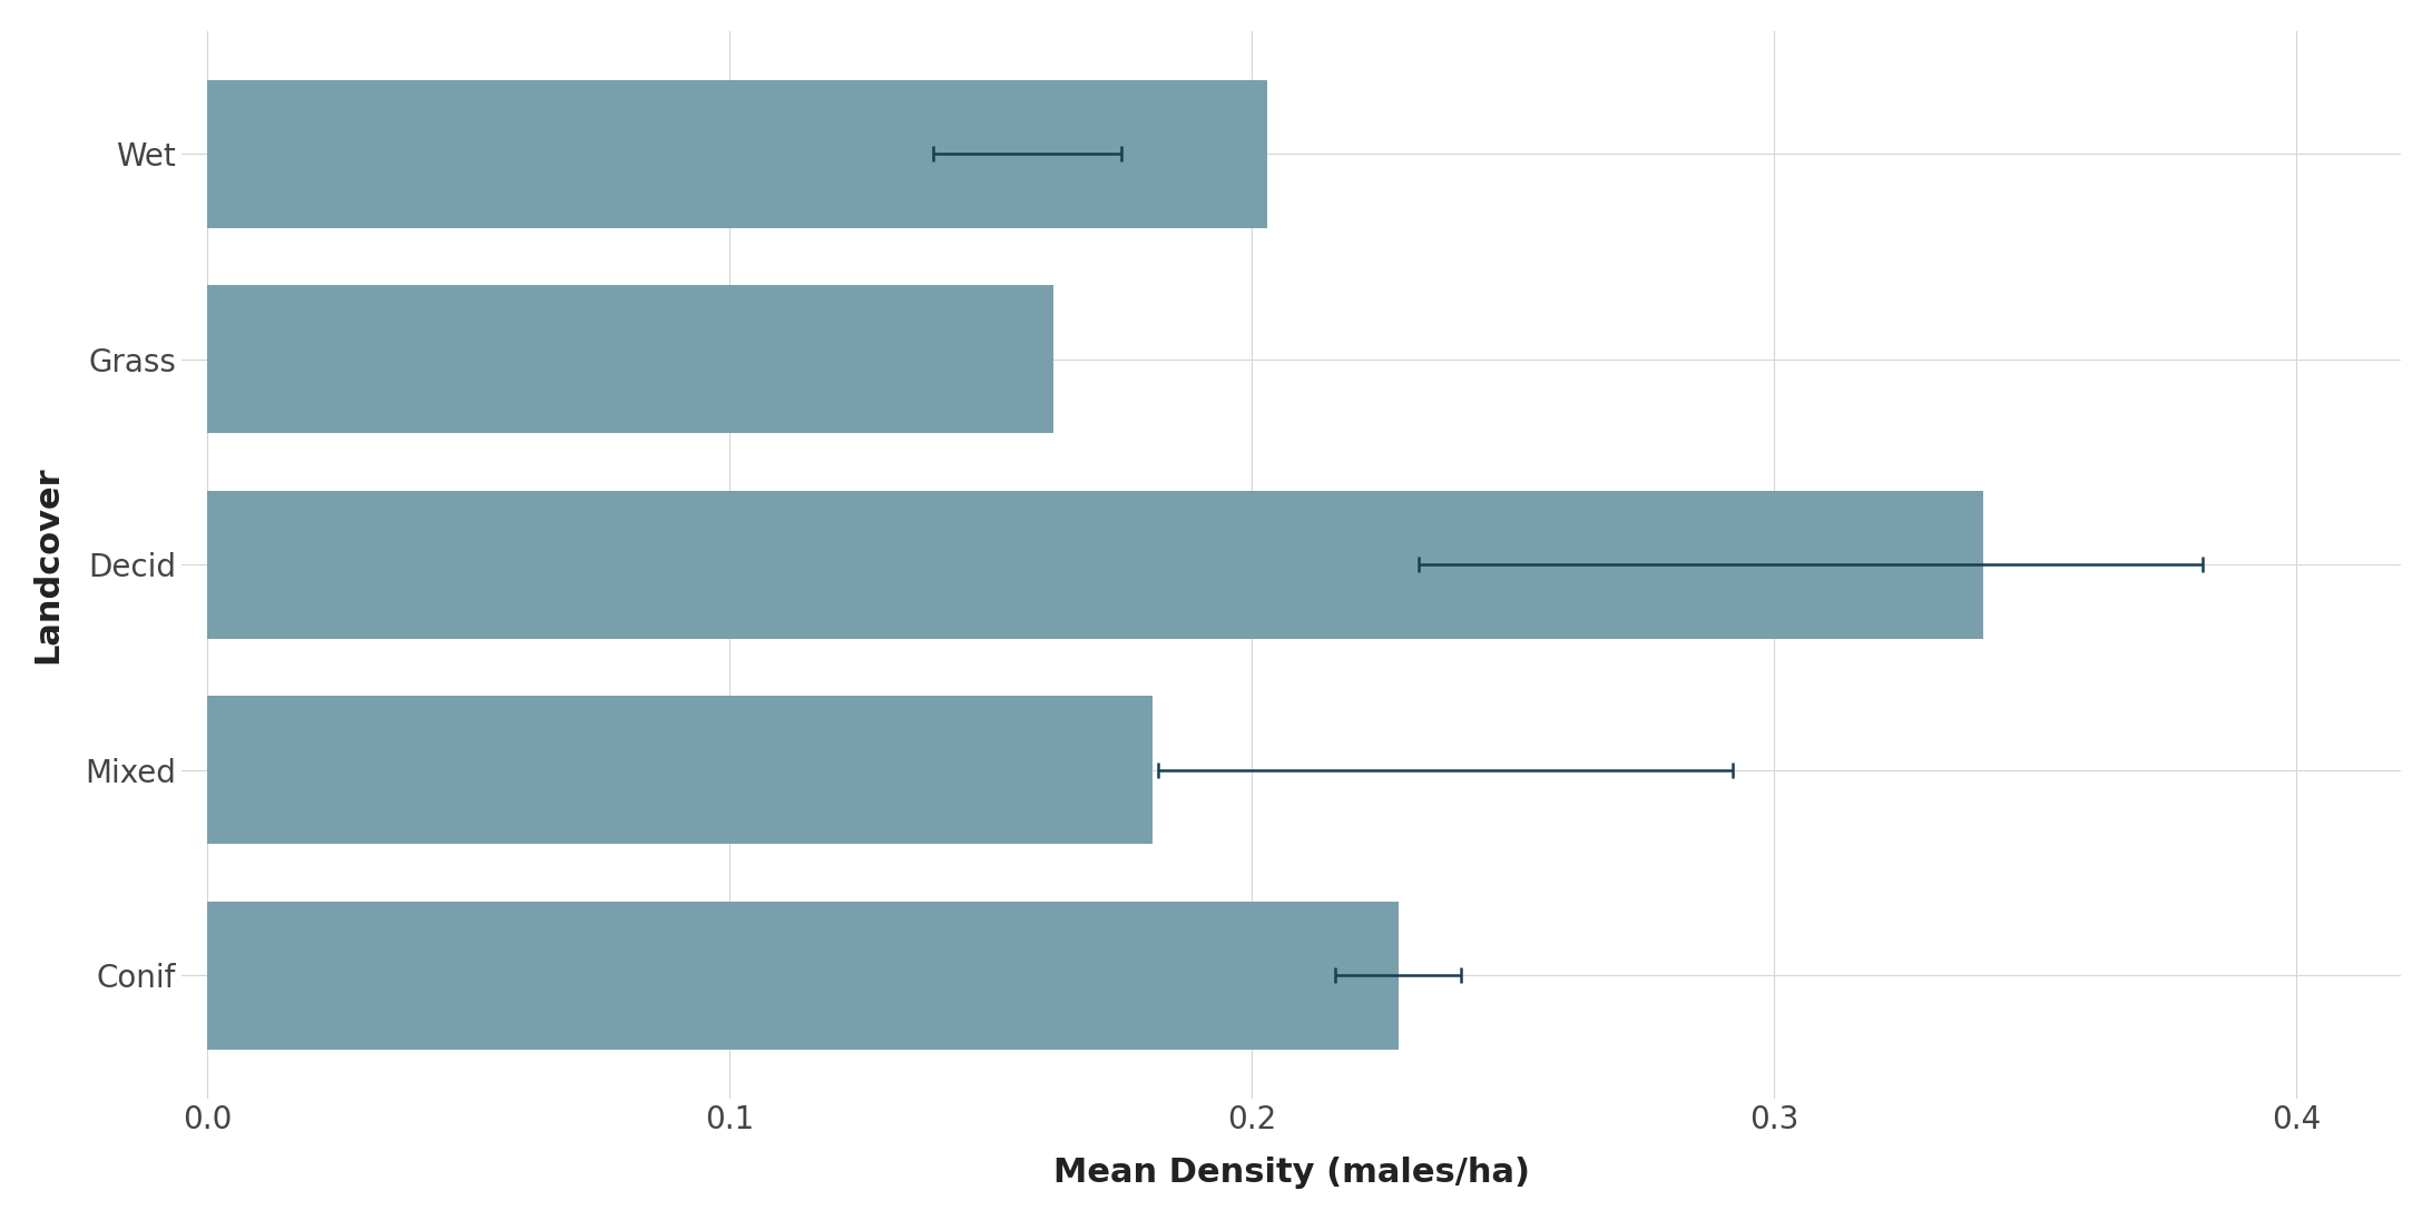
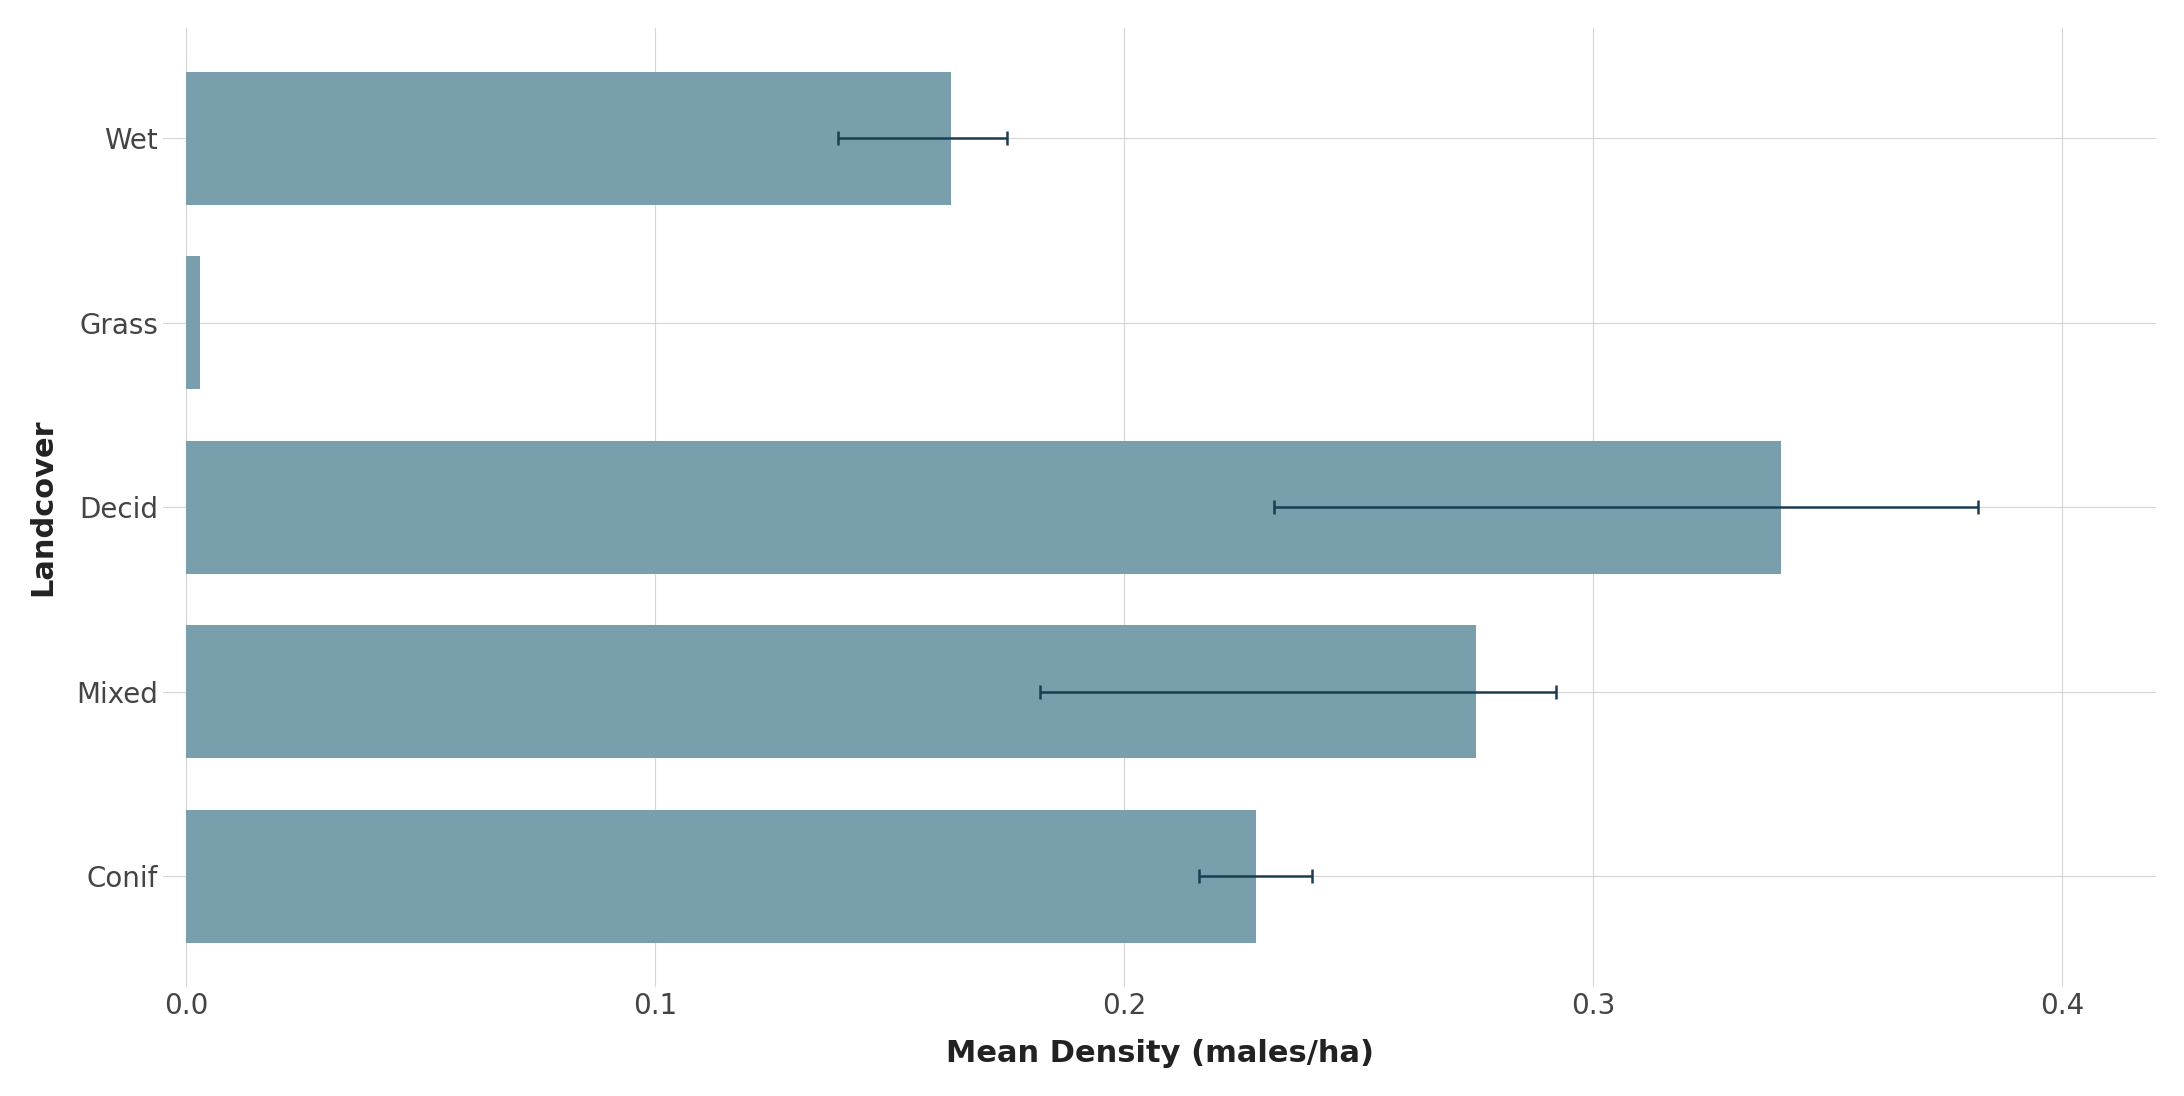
Wet: 0.203 -> 0.163
Grass: 0.162 -> 0.003
Mixed: 0.181 -> 0.275
